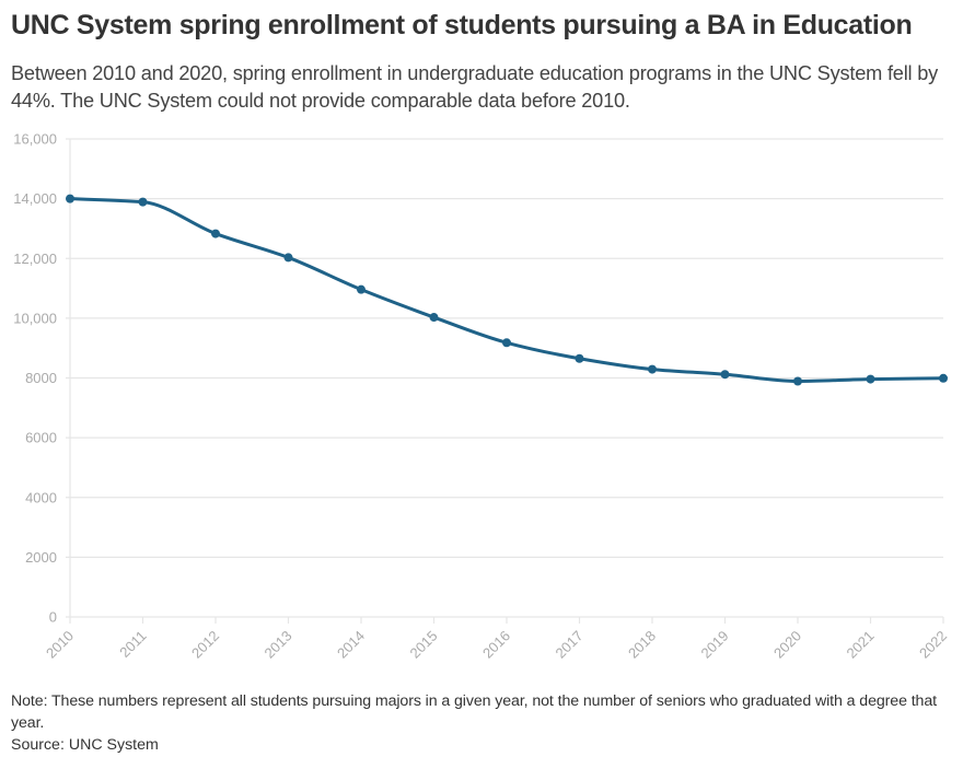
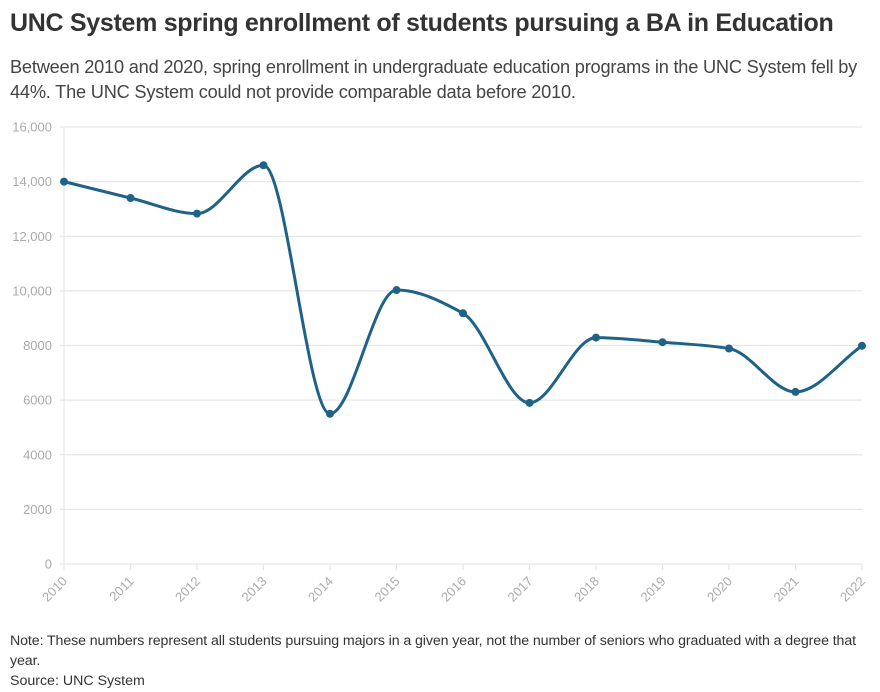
2011: 13900 -> 13400
2013: 12000 -> 14600
2014: 11000 -> 5500
2017: 8600 -> 5900
2021: 8000 -> 6300
